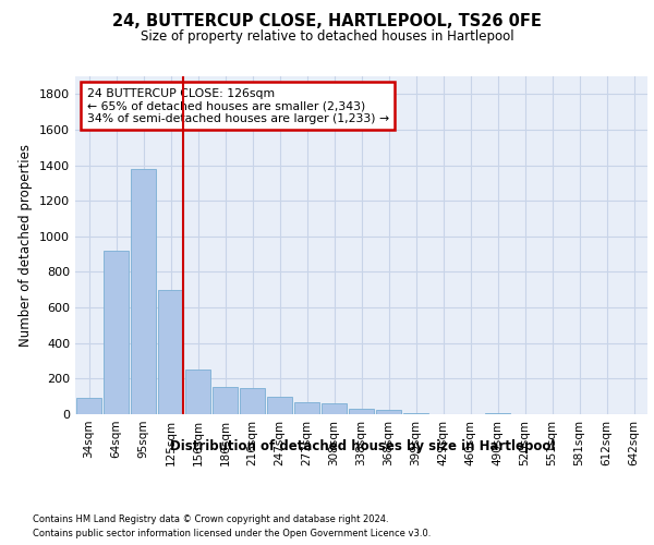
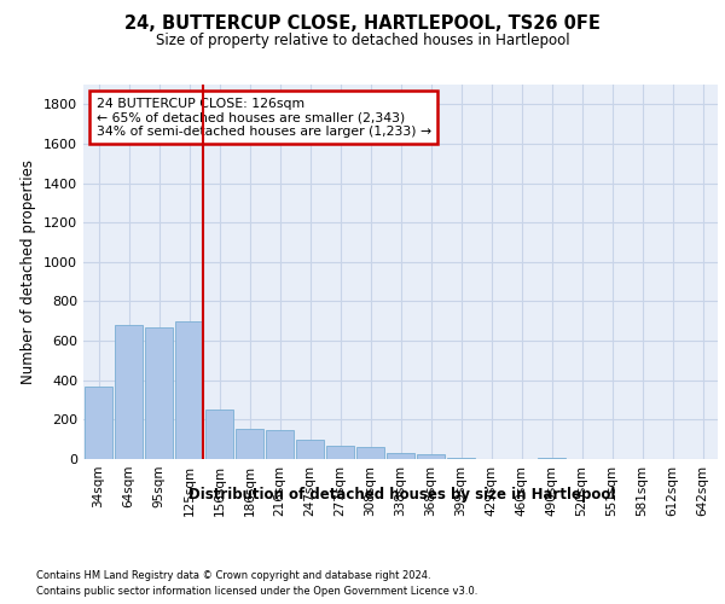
34sqm: 90 -> 370
64sqm: 920 -> 680
95sqm: 1380 -> 670
